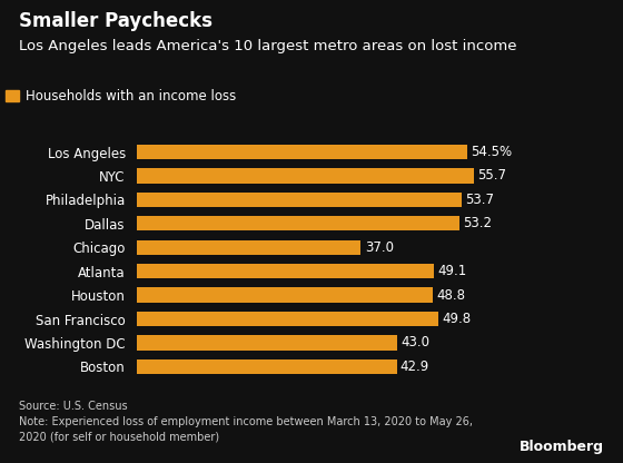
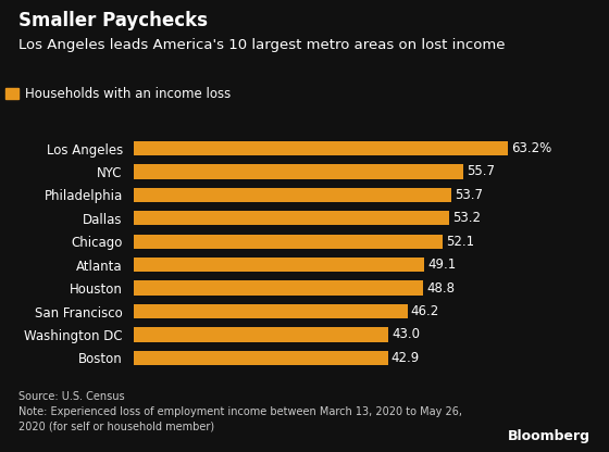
Los Angeles: 54.5% -> 63.2%
Chicago: 37.0 -> 52.1
San Francisco: 49.8 -> 46.2
